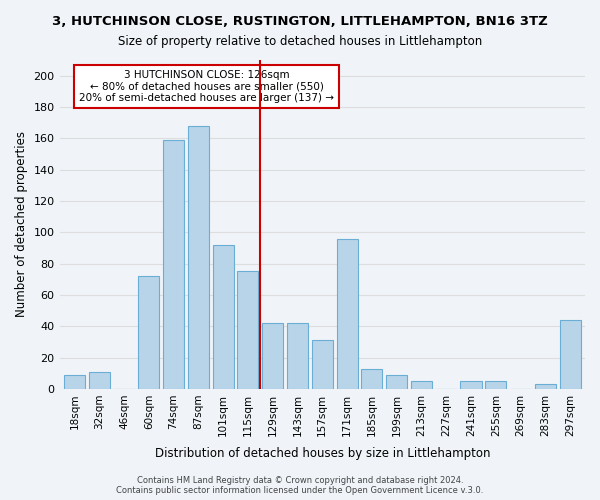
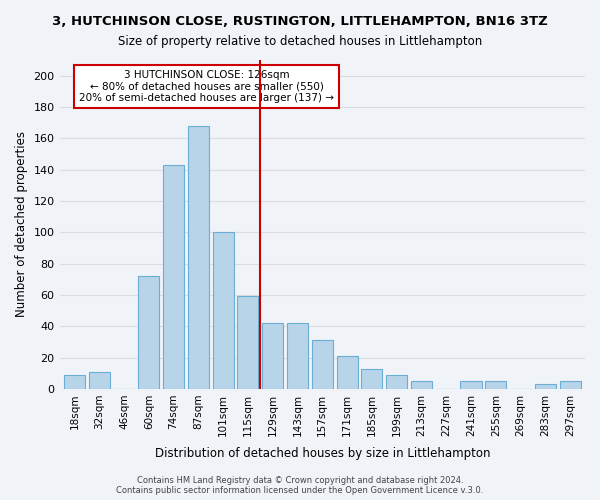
74sqm: 159 -> 143
101sqm: 92 -> 100
115sqm: 75 -> 59
171sqm: 96 -> 21
297sqm: 44 -> 5
